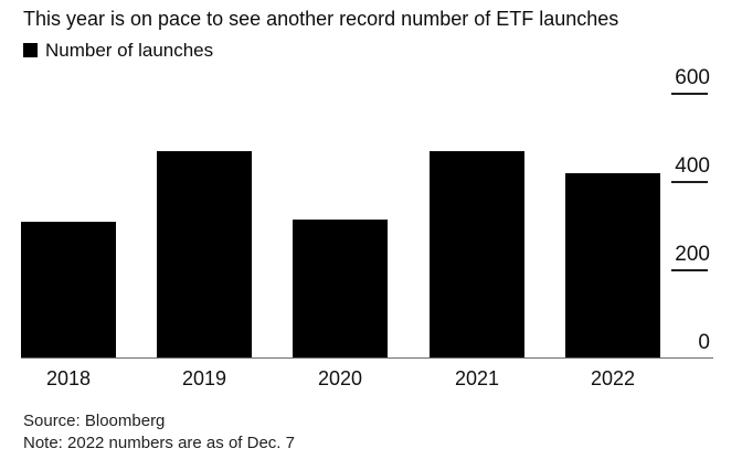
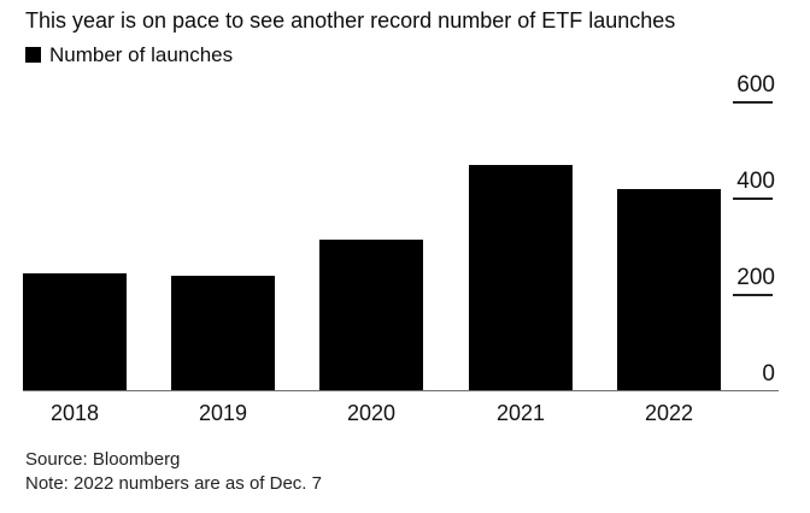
2018: 310 -> 240
2019: 470 -> 240
